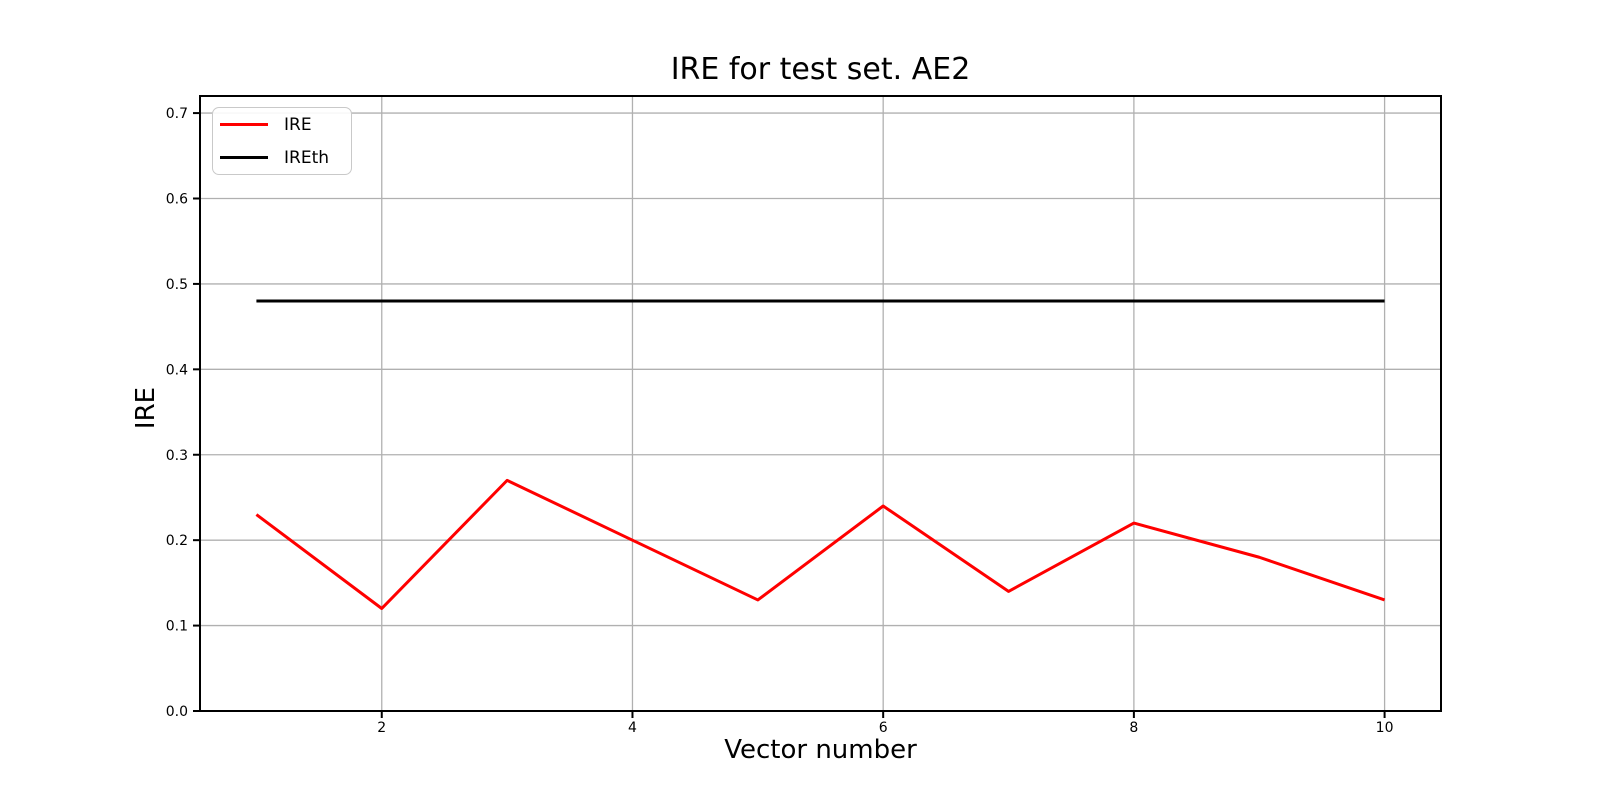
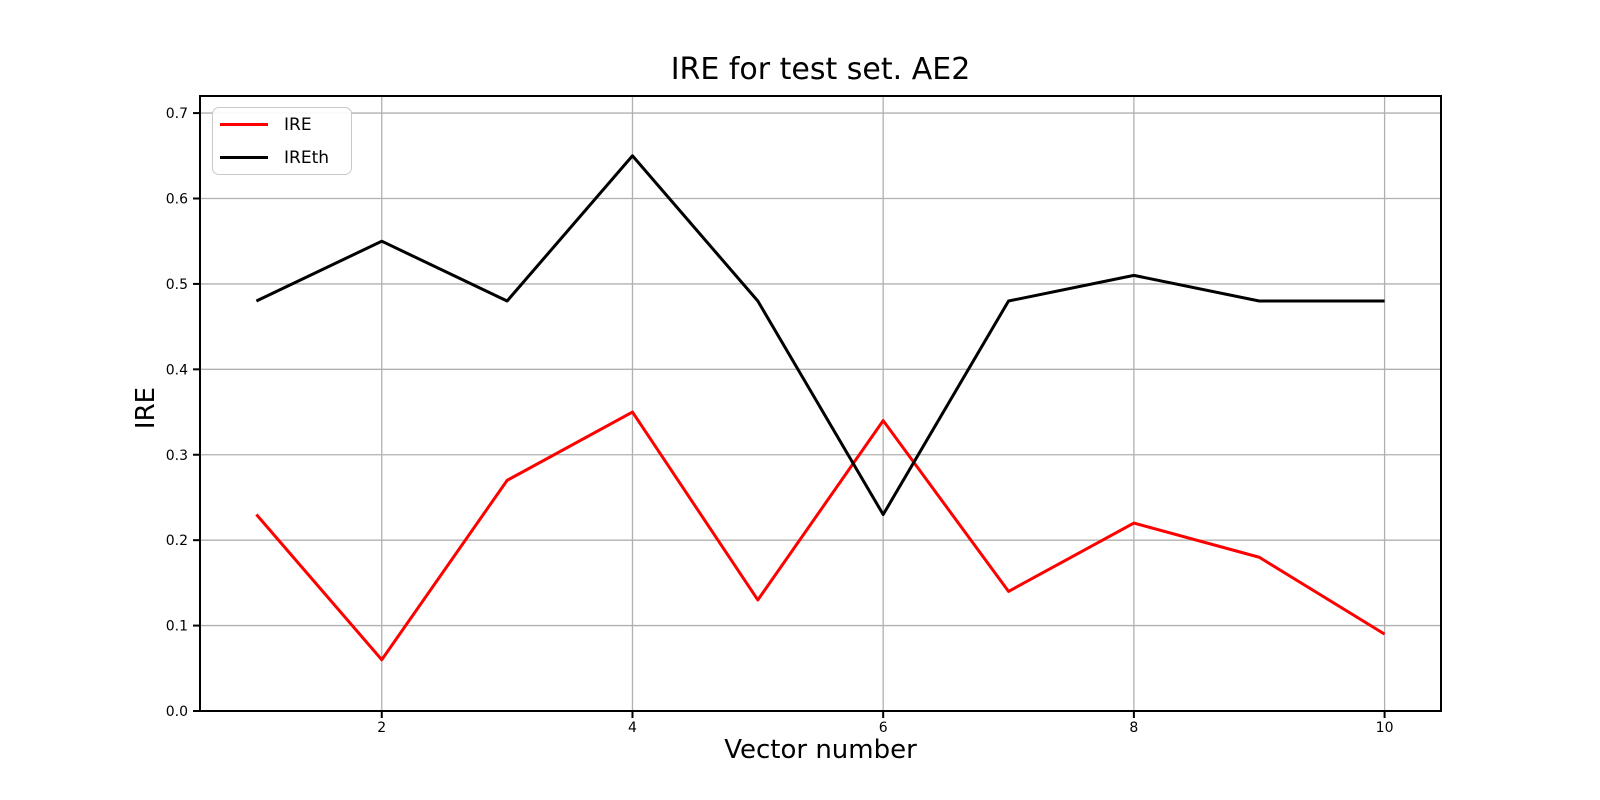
IRE/2: 0.12 -> 0.06
IREth/2: 0.48 -> 0.55
IRE/4: 0.20 -> 0.35
IREth/4: 0.48 -> 0.65
IRE/6: 0.24 -> 0.34
IREth/6: 0.48 -> 0.23
IREth/8: 0.48 -> 0.51
IRE/10: 0.13 -> 0.09
